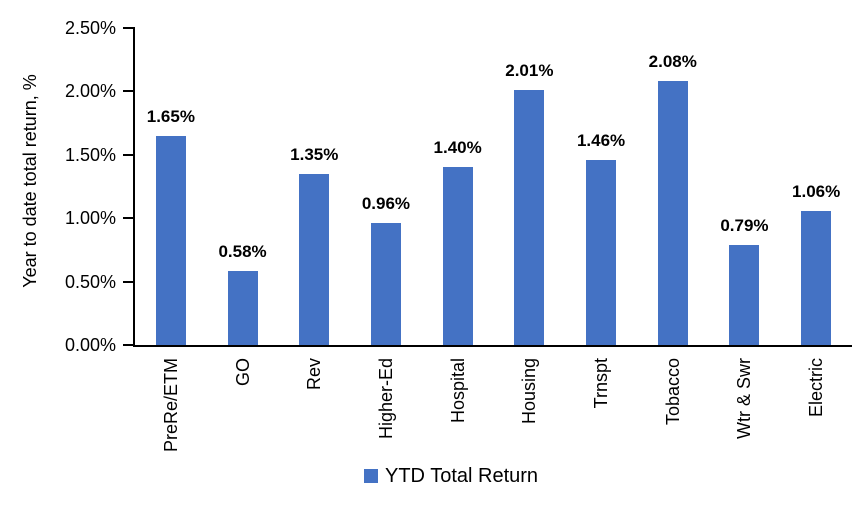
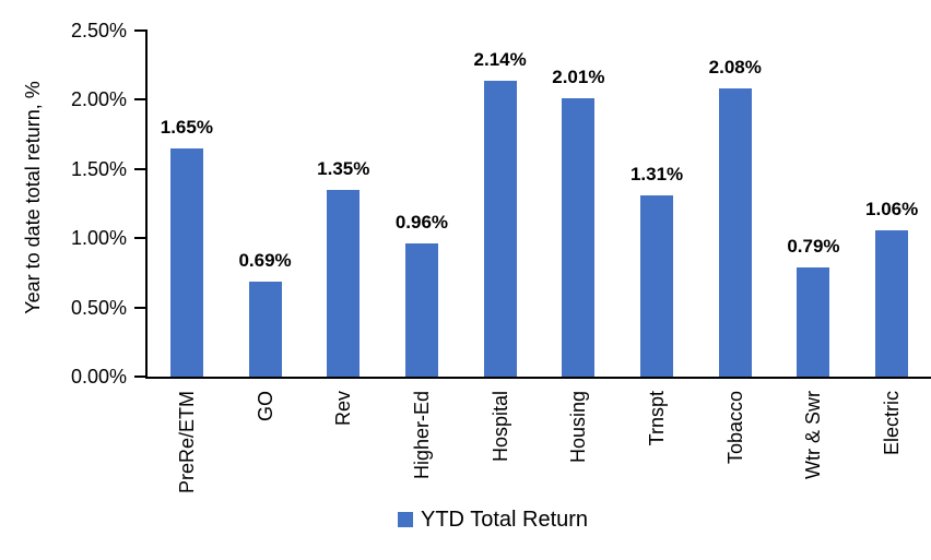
GO: 0.58% -> 0.69%
Hospital: 1.40% -> 2.14%
Trnspt: 1.46% -> 1.31%
